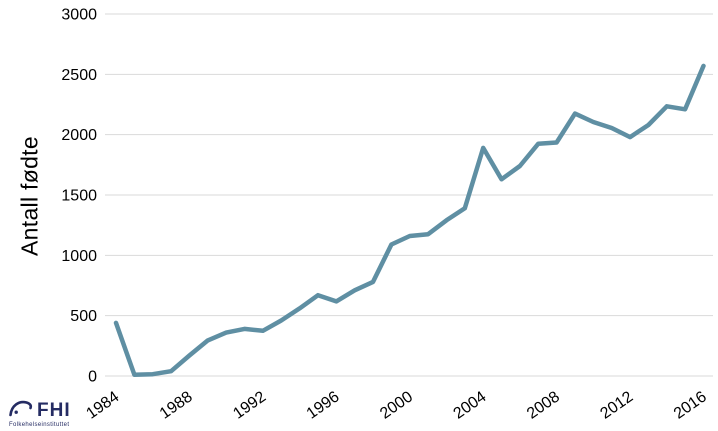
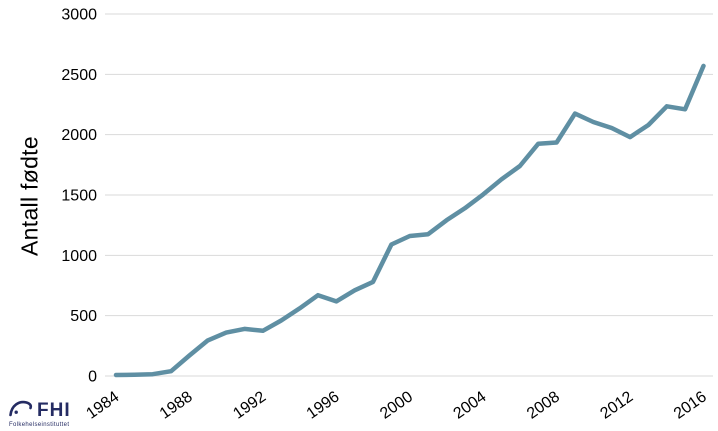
1984: 440 -> 10
2004: 1890 -> 1500
